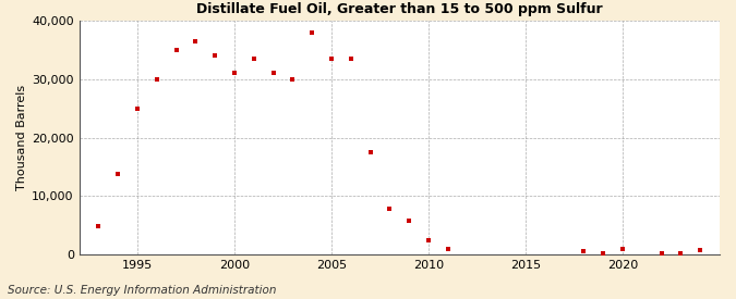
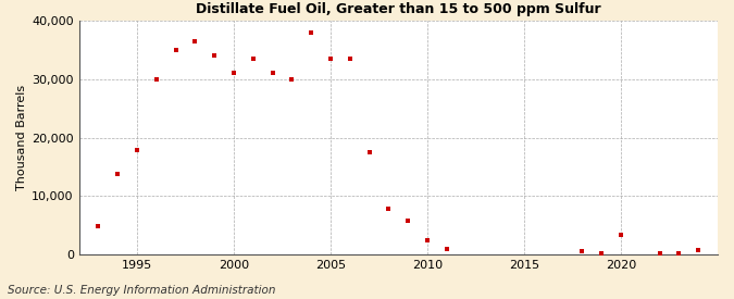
1995: 25,000 -> 17,800
2020: 900 -> 3,400
